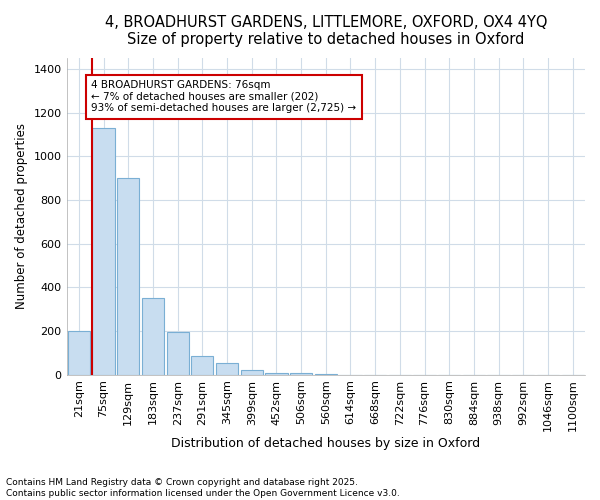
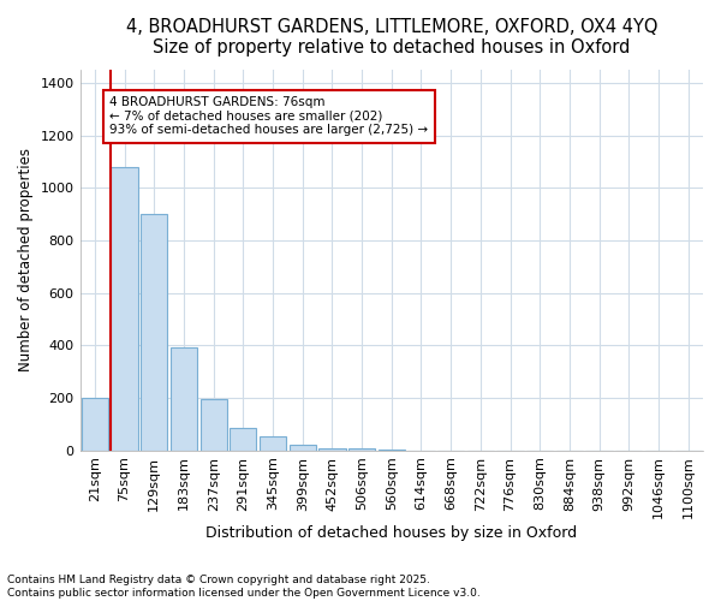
75sqm: 1130 -> 1080
183sqm: 350 -> 395
